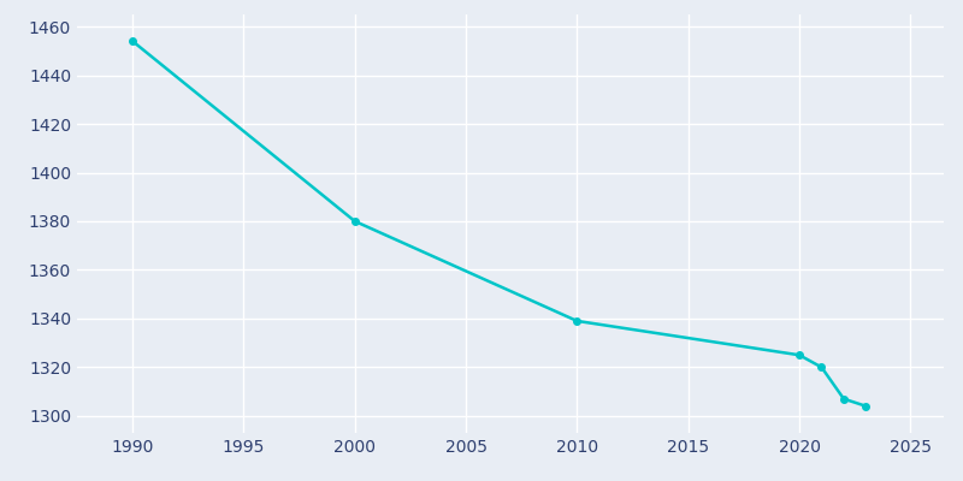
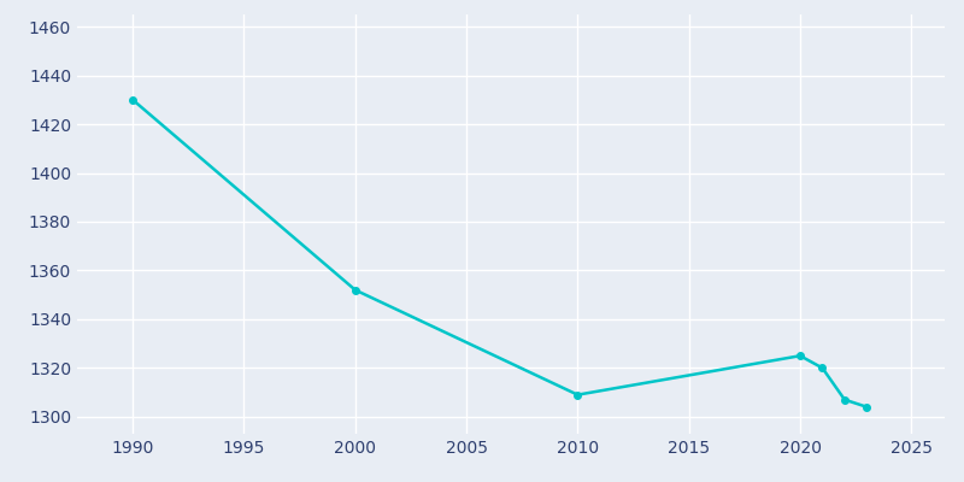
1990: 1454 -> 1430
2000: 1380 -> 1352
2010: 1339 -> 1309
